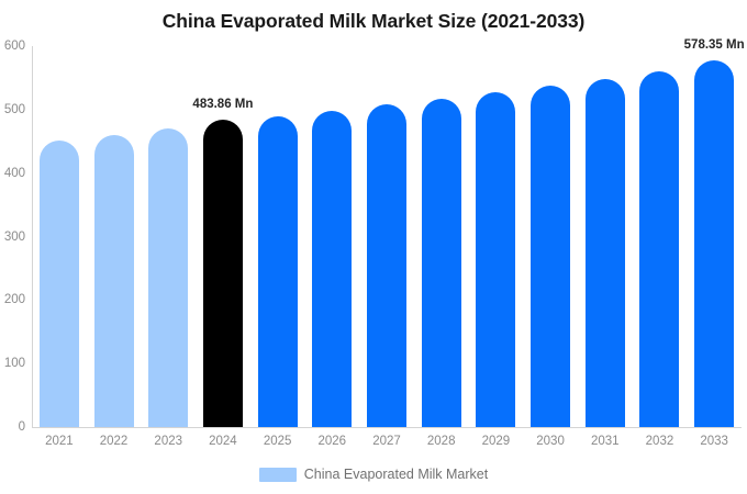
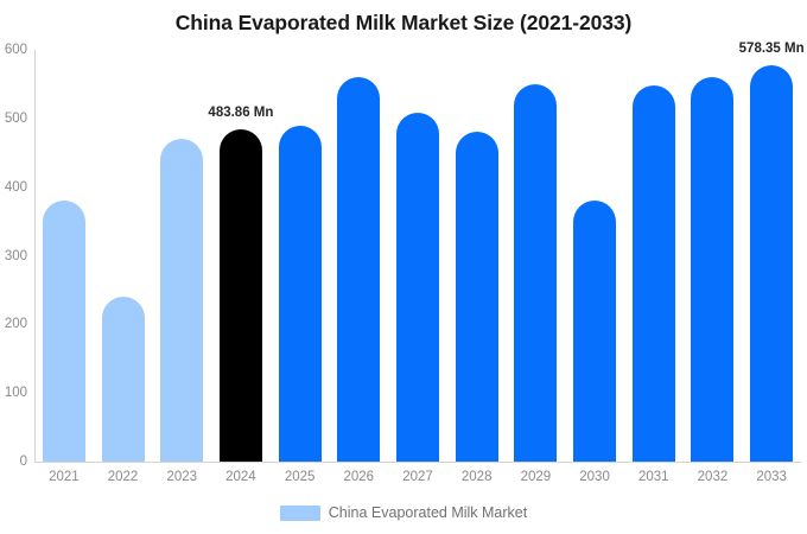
2021: 450 -> 380
2022: 460 -> 240
2026: 500 -> 560
2028: 520 -> 480
2029: 530 -> 550
2030: 540 -> 380
